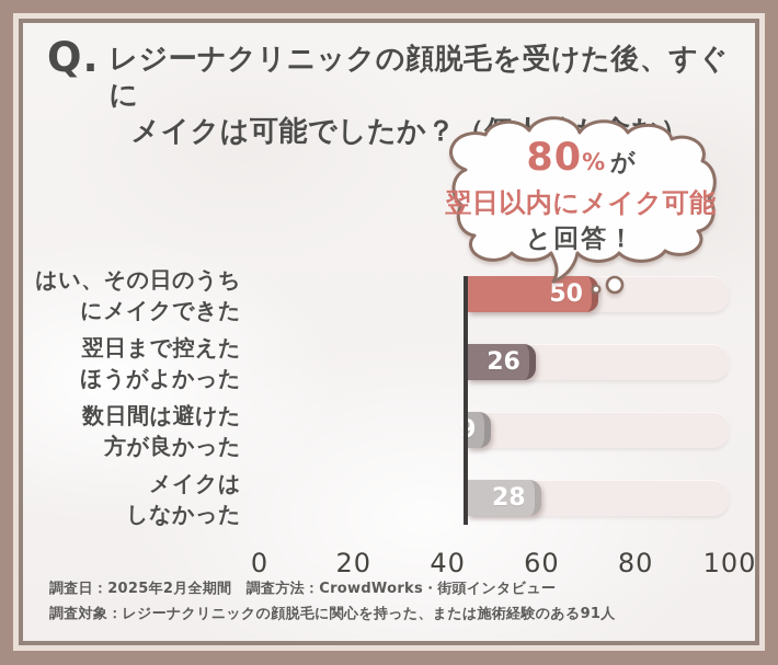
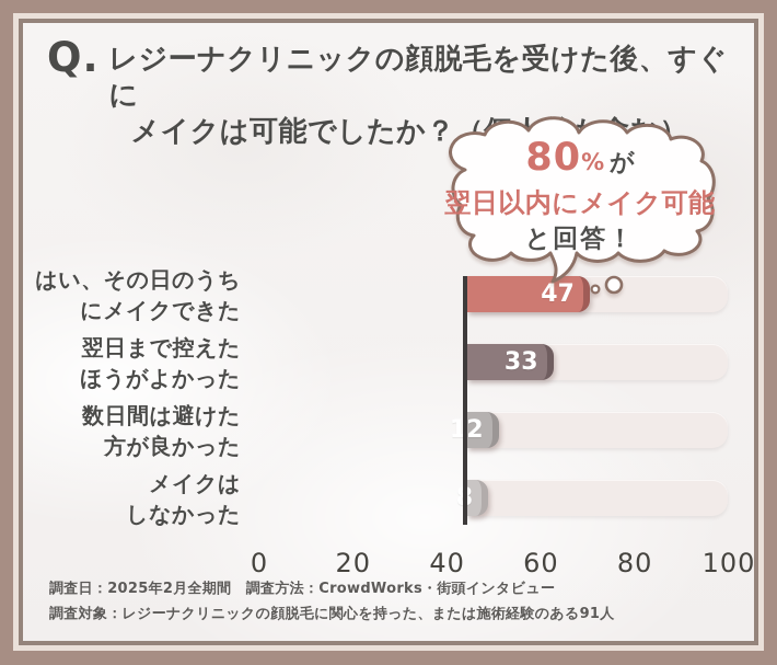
はい、その日のうちにメイクできた: 50 -> 47
翌日まで控えたほうがよかった: 26 -> 33
数日間は避けた方が良かった: 9 -> 12
メイクはしなかった: 28 -> 8
